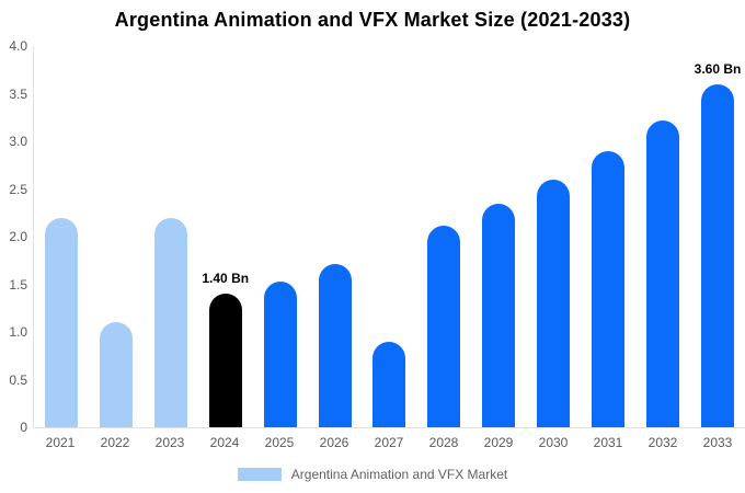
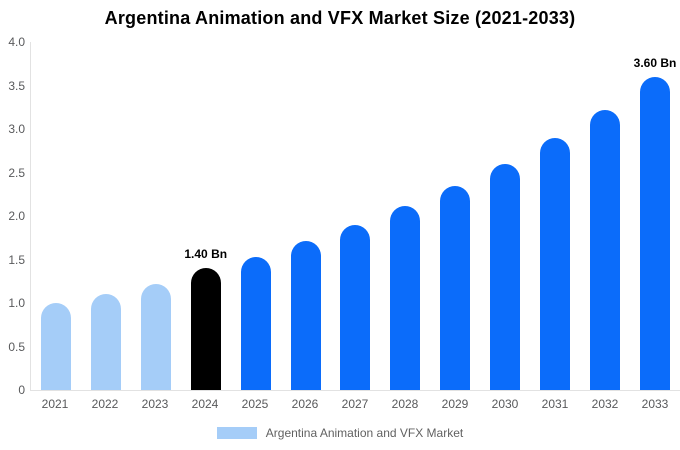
2021: 2.2 -> 1.0
2023: 2.2 -> 1.2
2027: 0.9 -> 1.9
